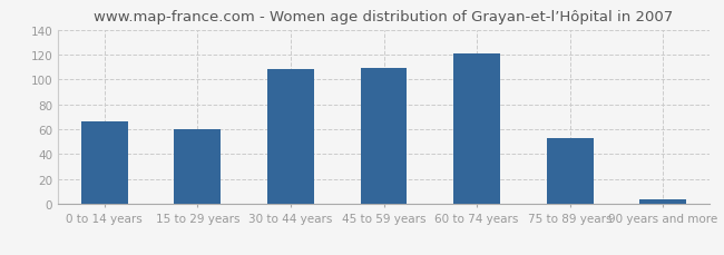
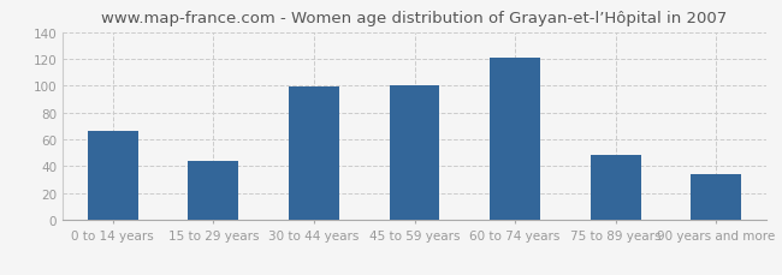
15 to 29 years: 60 -> 44
30 to 44 years: 108 -> 99
45 to 59 years: 109 -> 100
75 to 89 years: 53 -> 48
90 years and more: 4 -> 34
